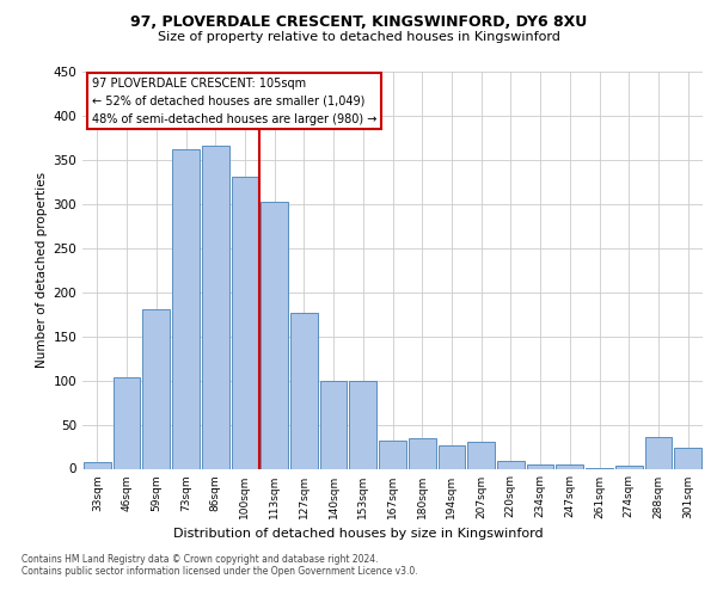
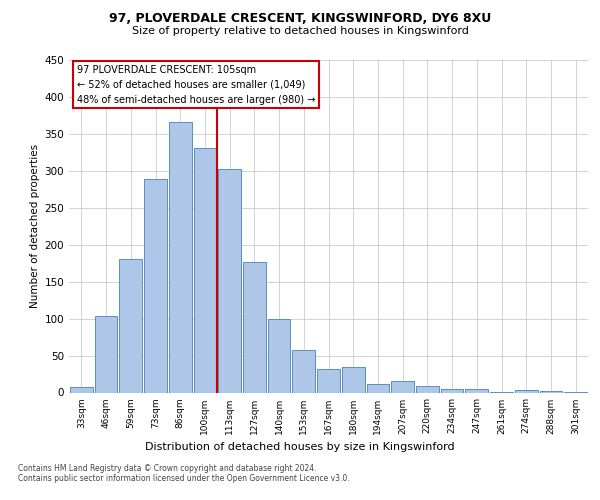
73sqm: 362 -> 289
153sqm: 100 -> 58
194sqm: 26 -> 12
207sqm: 30 -> 15
288sqm: 36 -> 2
301sqm: 24 -> 1
